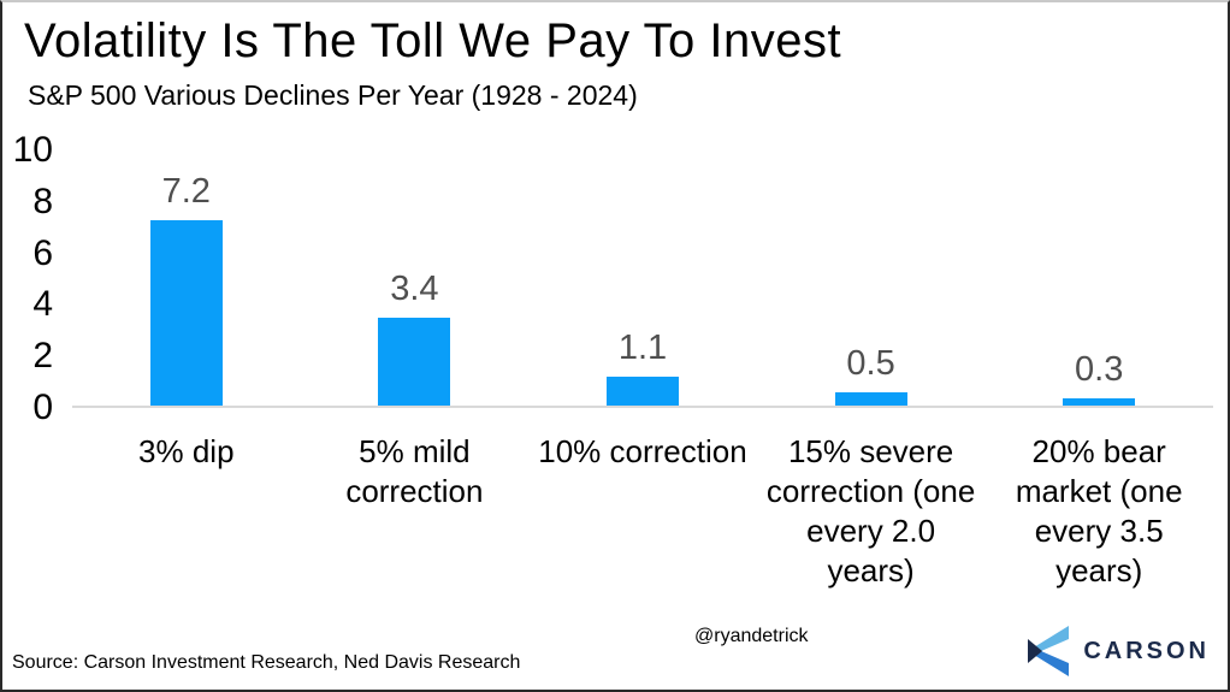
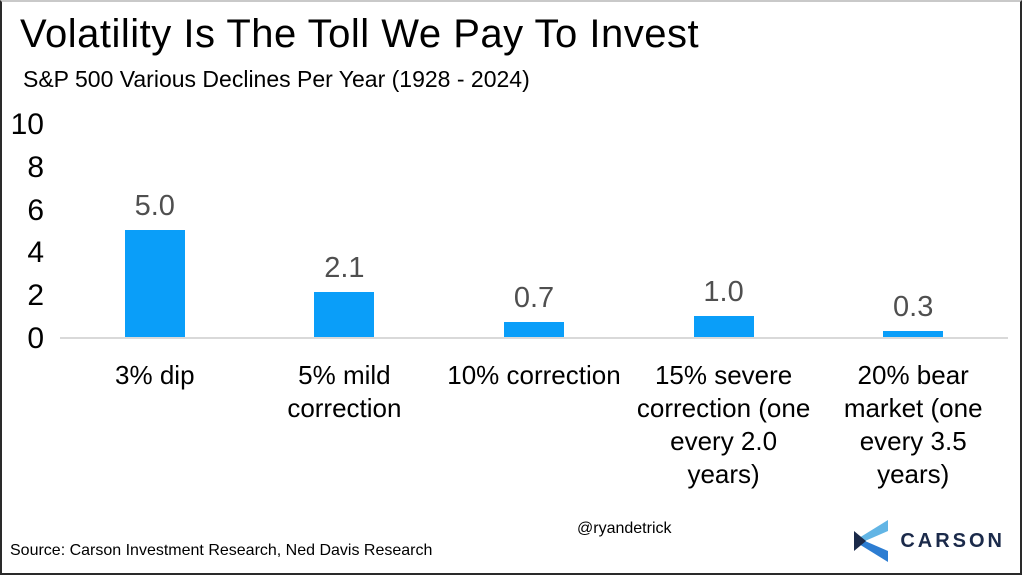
3% dip: 7.2 -> 5.0
5% mild correction: 3.4 -> 2.1
10% correction: 1.1 -> 0.7
15% severe correction (one every 2.0 years): 0.5 -> 1.0
